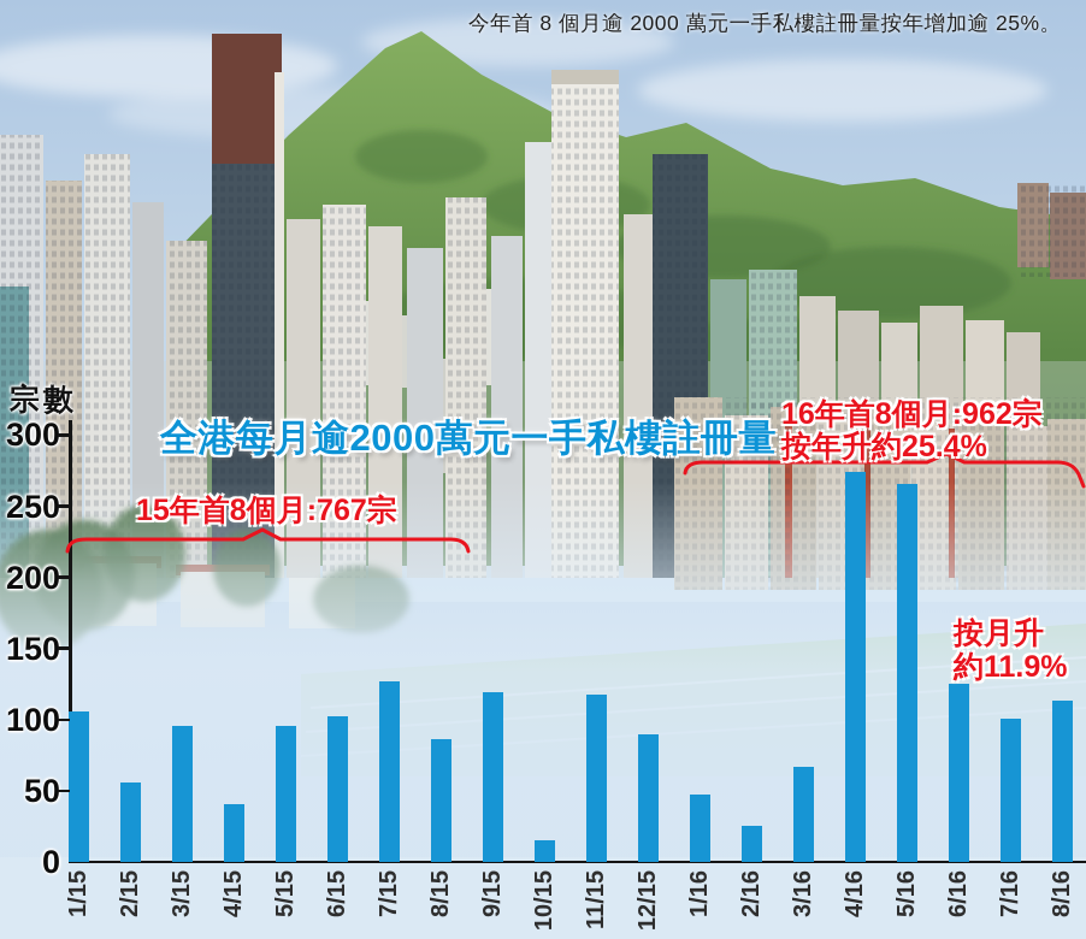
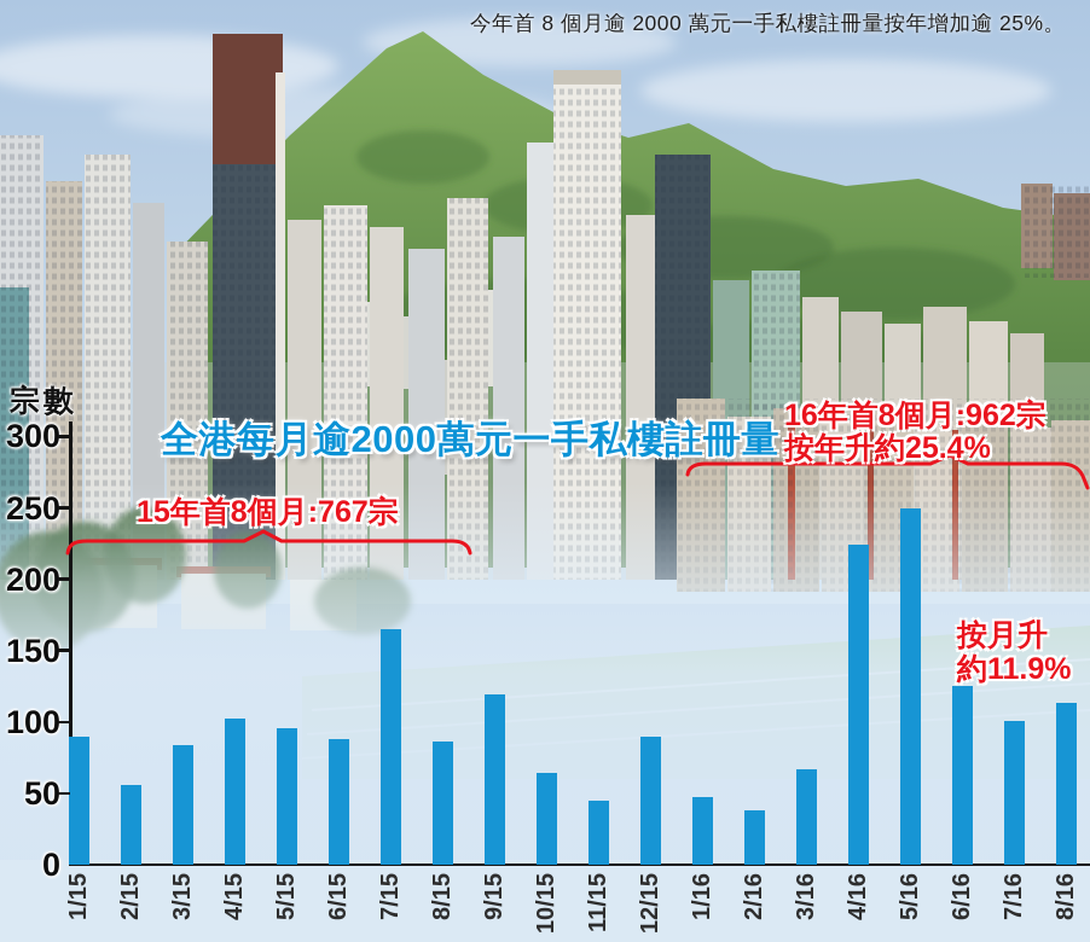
1/15: 106 -> 90
3/15: 96 -> 84
4/15: 41 -> 102
6/15: 102 -> 88
7/15: 127 -> 165
10/15: 15 -> 64
11/15: 118 -> 45
2/16: 25 -> 38
4/16: 274 -> 224
5/16: 266 -> 250
